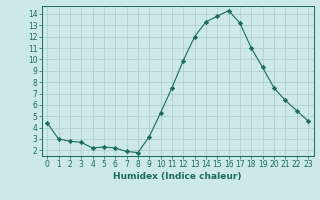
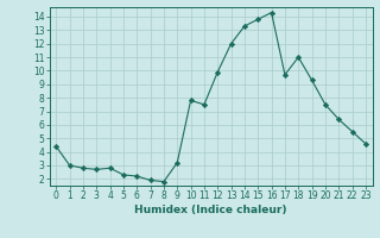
4: 2.2 -> 2.8
10: 5.3 -> 7.8
17: 13.2 -> 9.7
